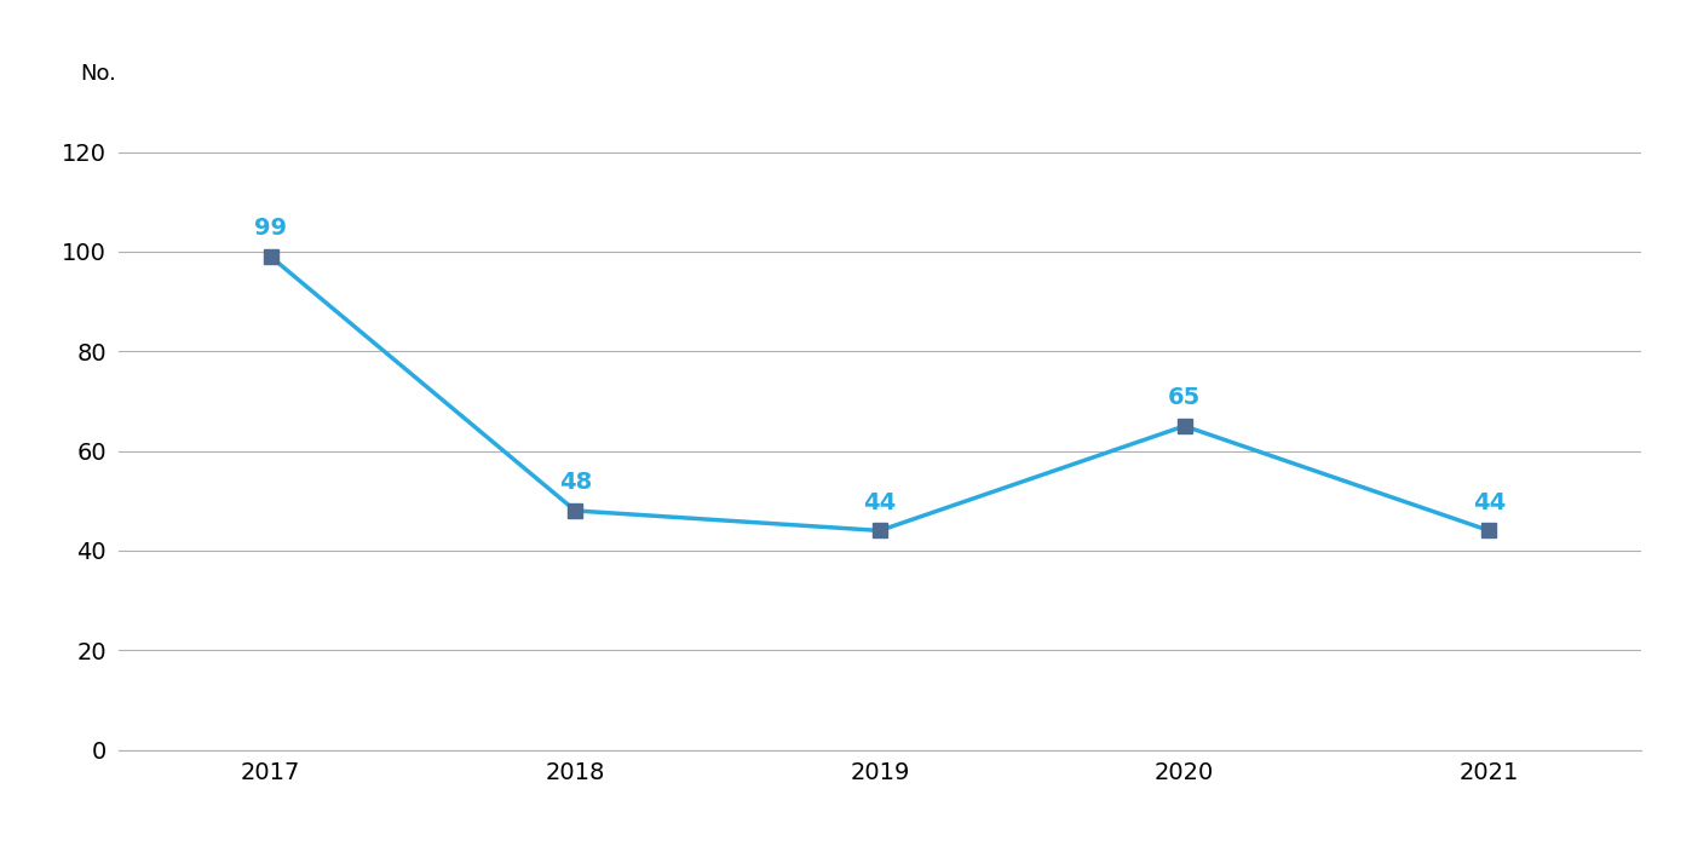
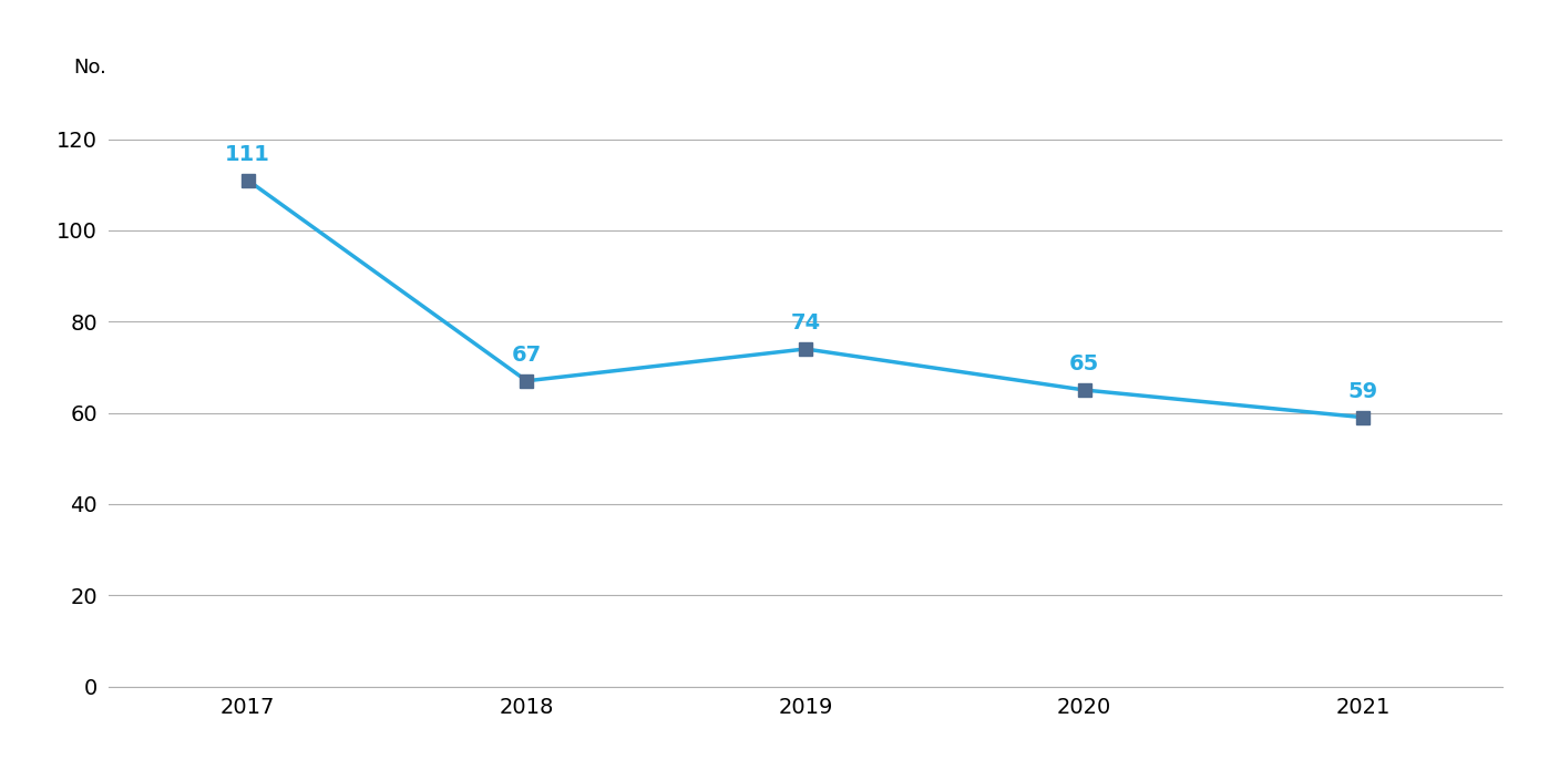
2017: 99 -> 111
2018: 48 -> 67
2019: 44 -> 74
2021: 44 -> 59
